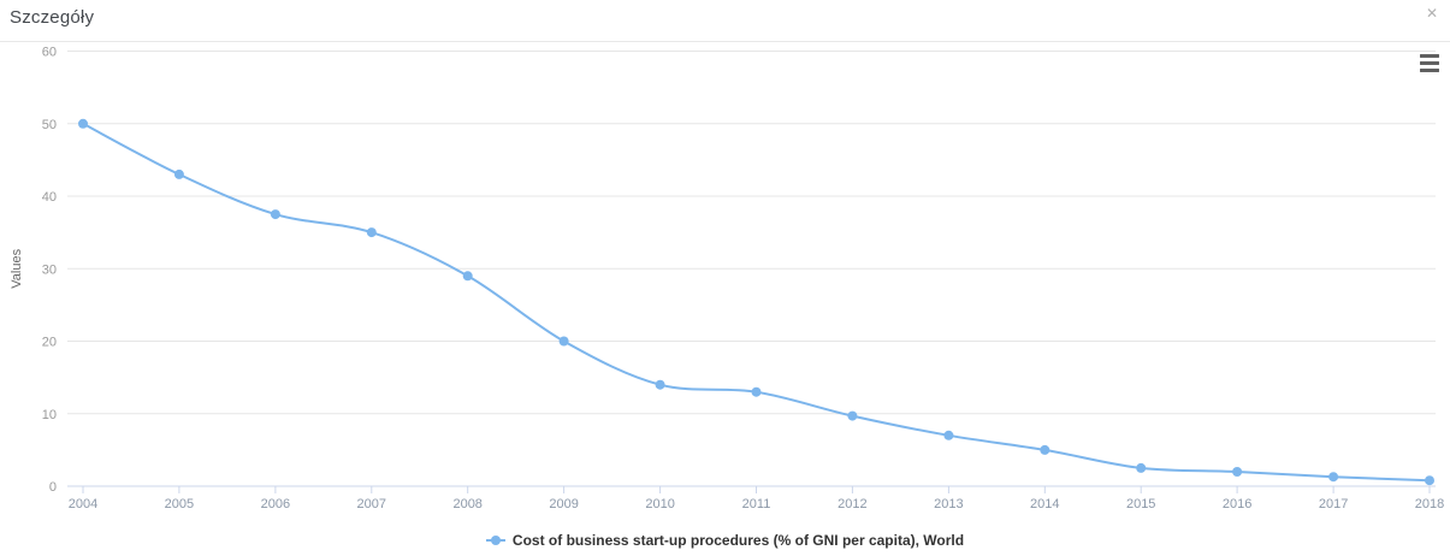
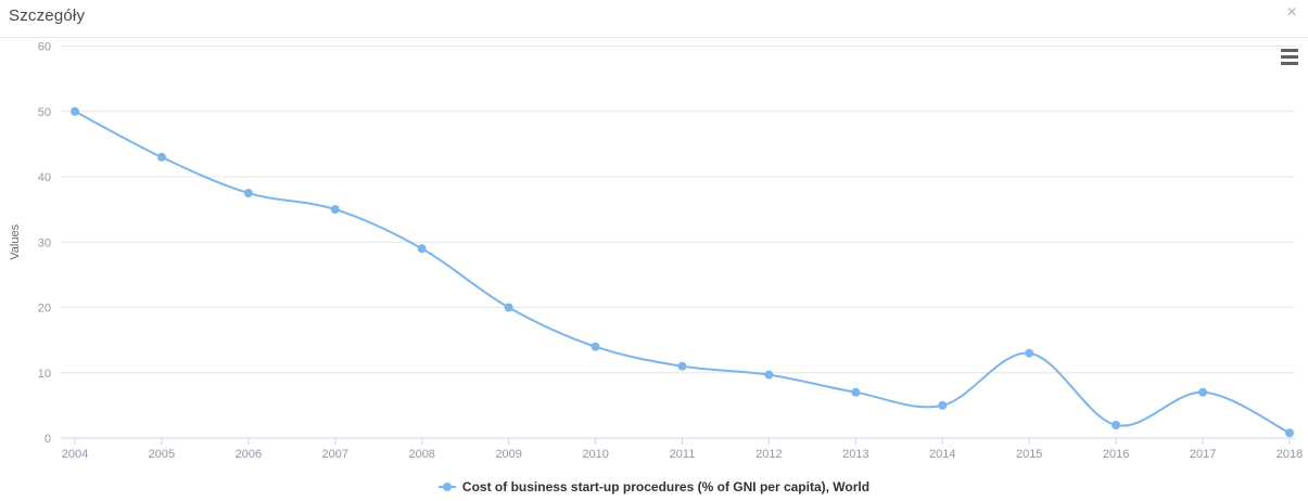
2011: 13 -> 11
2015: 2 -> 13
2017: 1 -> 7
